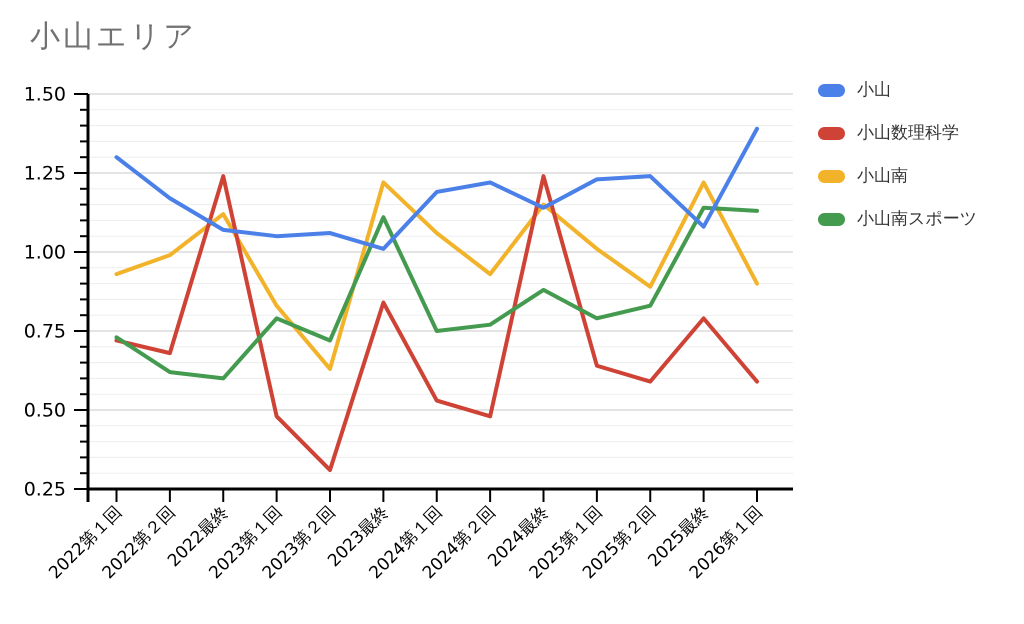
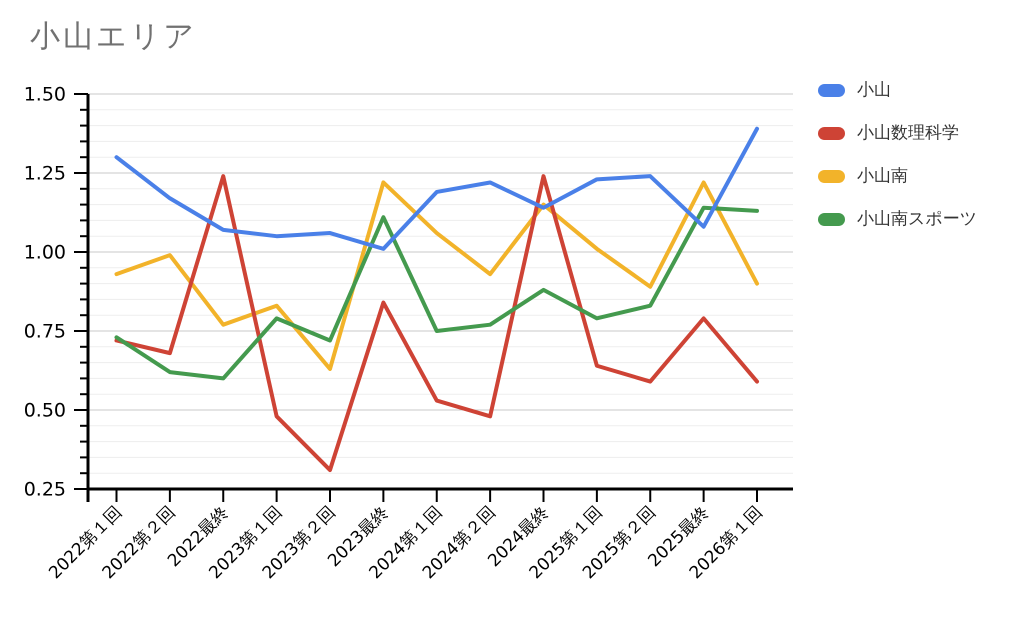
小山南/2022最終: 1.12 -> 0.77
